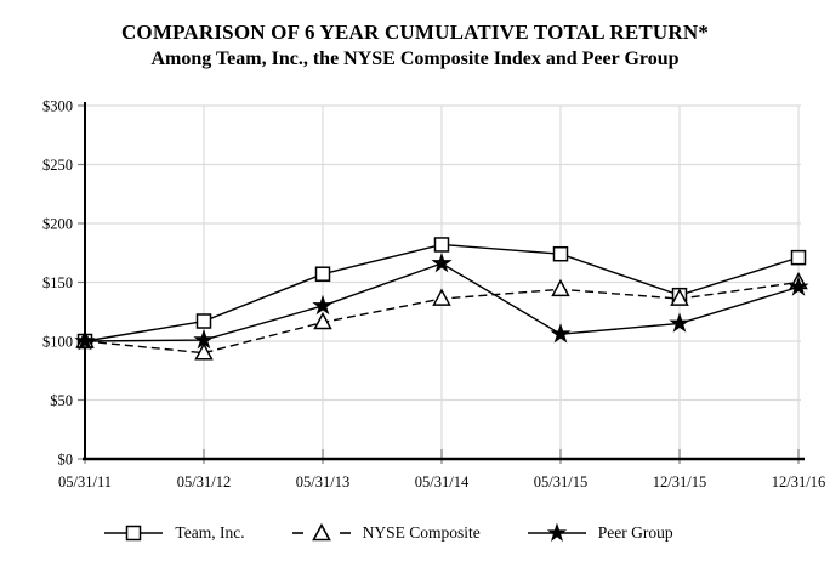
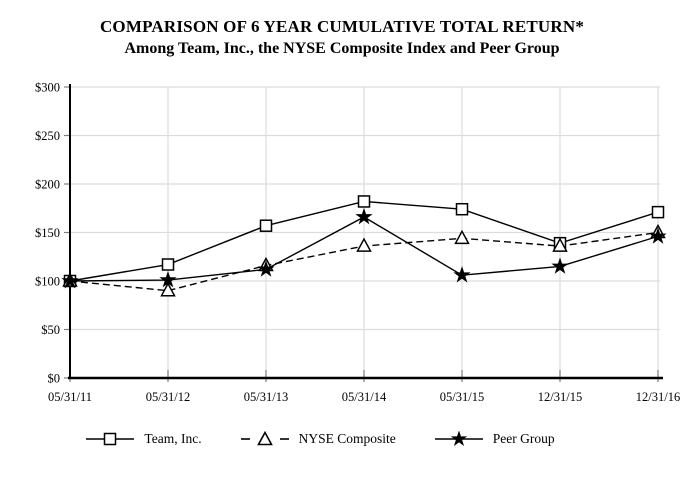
Peer Group/05/31/13: $130 -> $110
